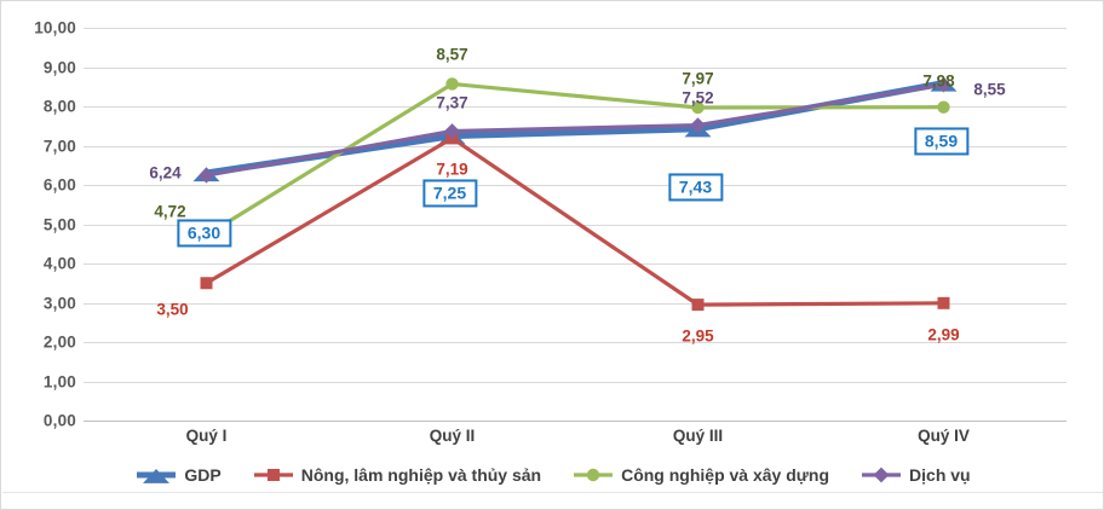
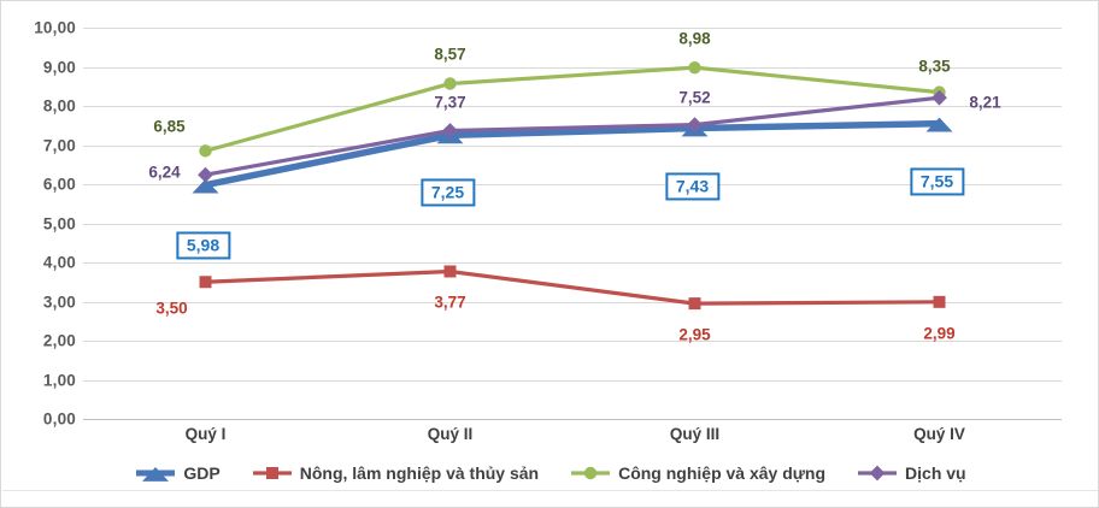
GDP/Quý I: 6,30 -> 5,98
Công nghiệp và xây dựng/Quý I: 4,72 -> 6,85
Nông, lâm nghiệp và thủy sản/Quý II: 7,19 -> 3,77
Công nghiệp và xây dựng/Quý III: 7,97 -> 8,98
GDP/Quý IV: 8,59 -> 7,55
Công nghiệp và xây dựng/Quý IV: 7,98 -> 8,35
Dịch vụ/Quý IV: 8,55 -> 8,21
